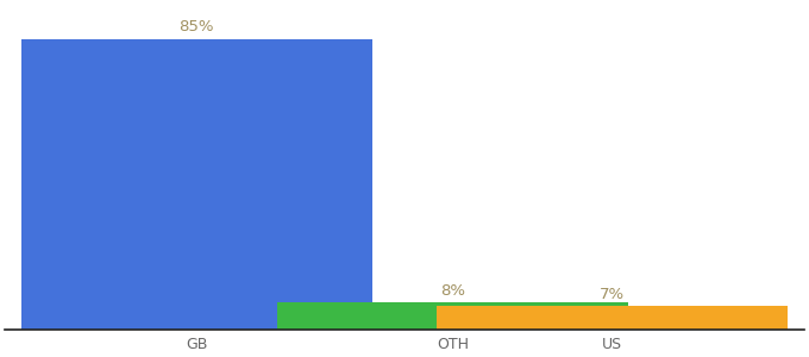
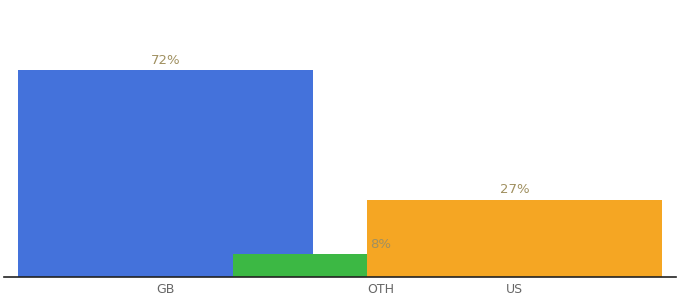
GB: 85% -> 72%
US: 7% -> 27%
